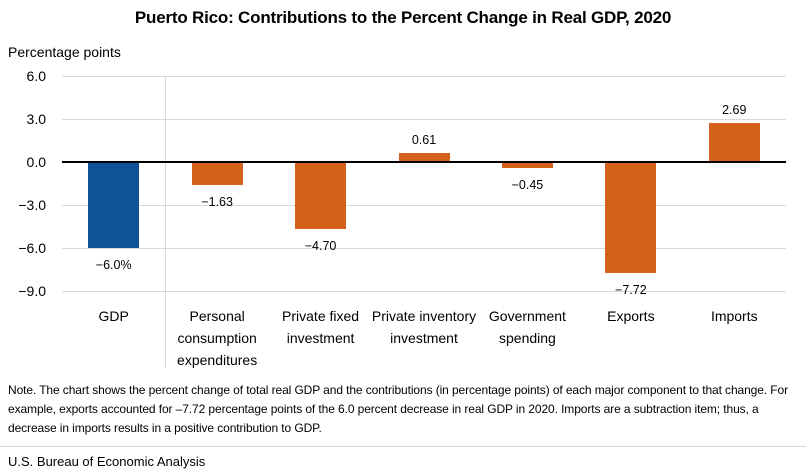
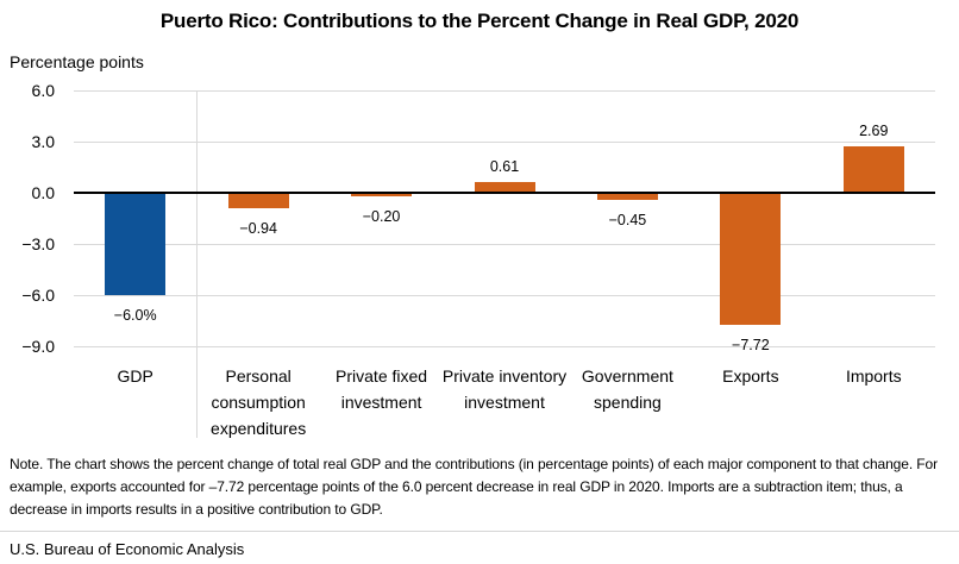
Personal consumption expenditures: −1.63 -> −0.94
Private fixed investment: −4.70 -> −0.20
